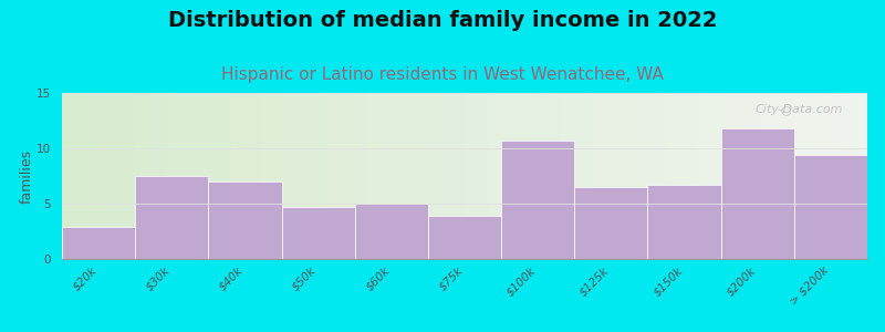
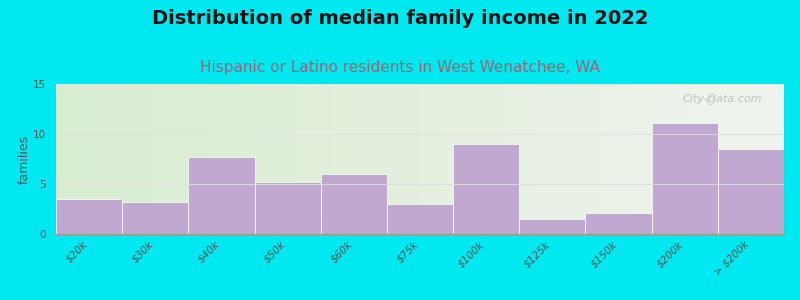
$20k: 2.9 -> 3.5
$30k: 7.5 -> 3.2
$40k: 7.0 -> 7.7
$50k: 4.7 -> 5.2
$60k: 5.0 -> 6.0
$75k: 3.9 -> 3.0
$100k: 10.7 -> 9.0
$125k: 6.5 -> 1.5
$150k: 6.7 -> 2.1
$200k: 11.8 -> 11.1
> $200k: 9.4 -> 8.5
